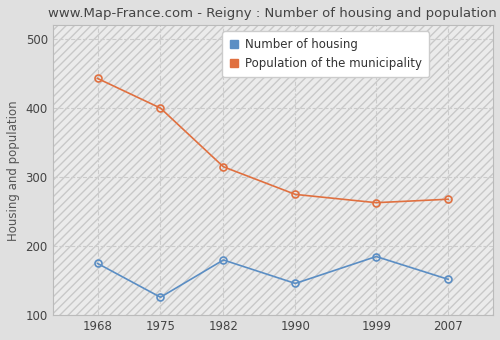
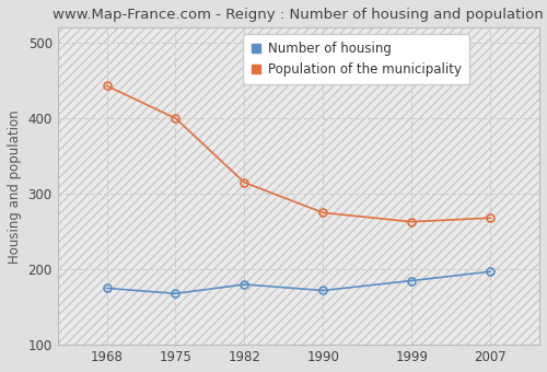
Number of housing/1975: 126 -> 168
Number of housing/1990: 146 -> 172
Number of housing/2007: 152 -> 197
